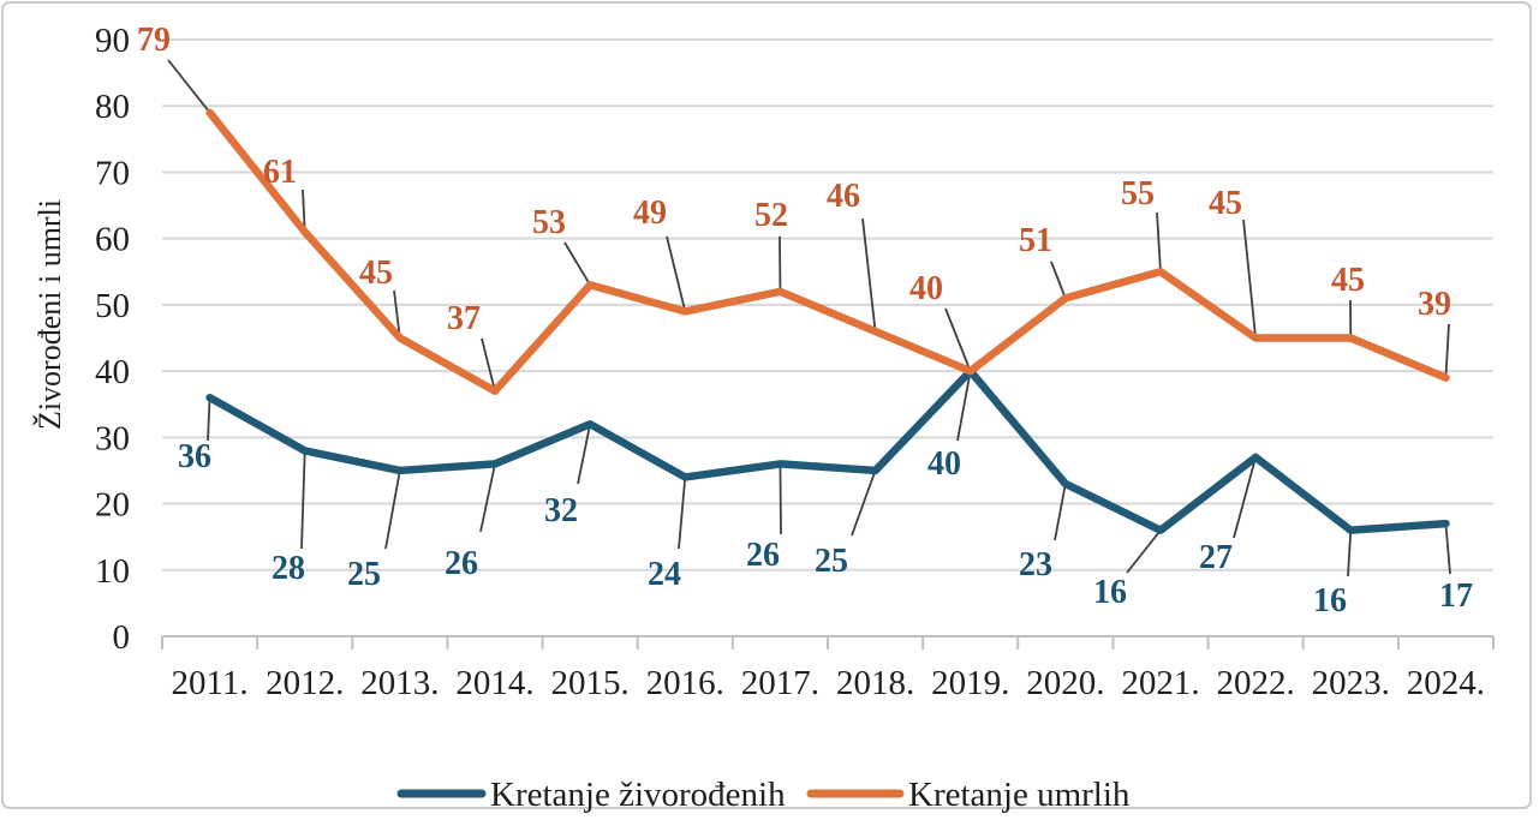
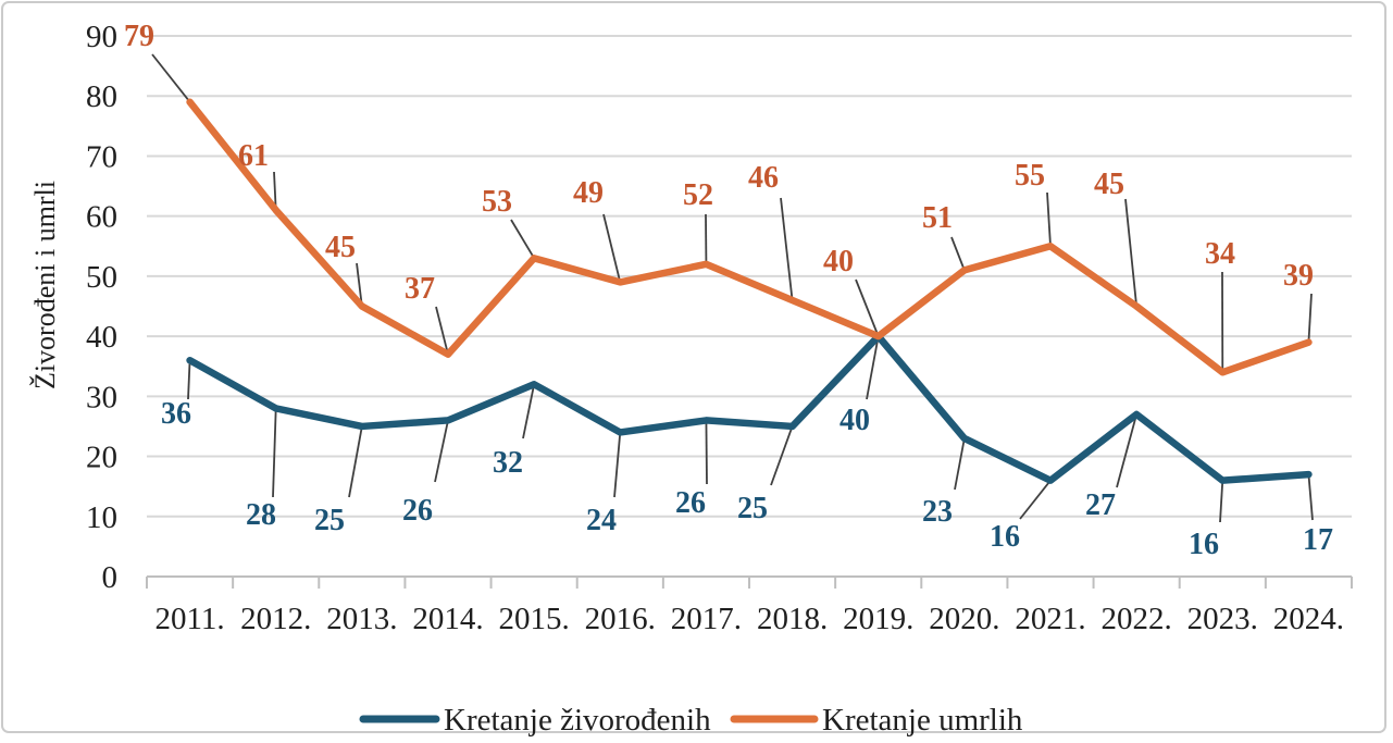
Kretanje umrlih/2023.: 45 -> 34
